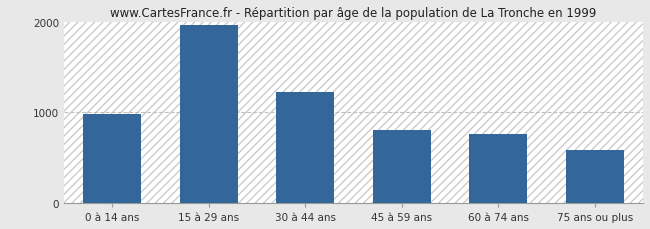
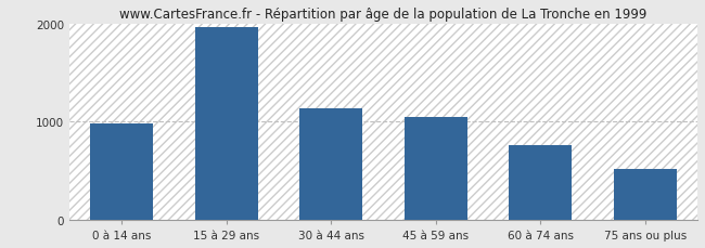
30 à 44 ans: 1220 -> 1140
45 à 59 ans: 800 -> 1050
75 ans ou plus: 580 -> 520
